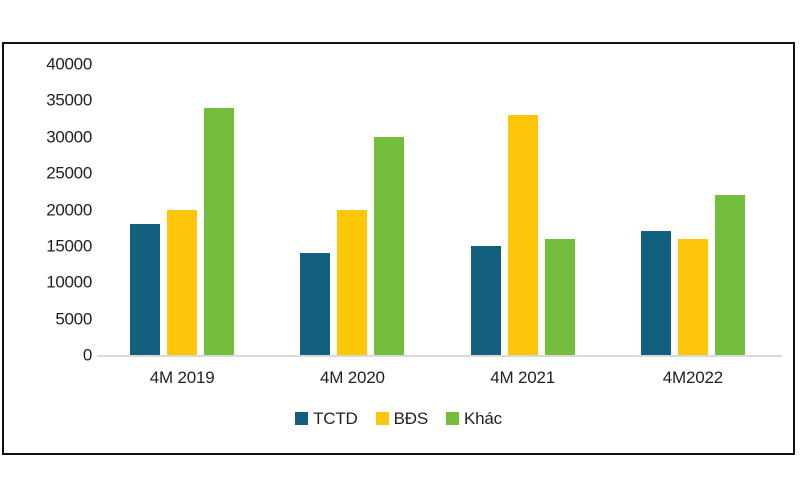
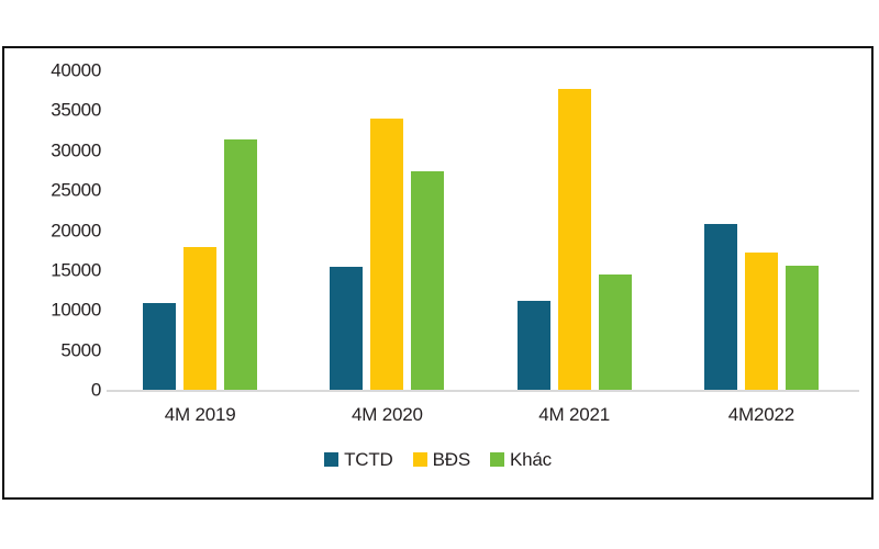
TCTD/4M 2019: 18000 -> 11000
BĐS/4M 2019: 20000 -> 18000
Khác/4M 2019: 34000 -> 31000
TCTD/4M 2020: 14000 -> 15000
BĐS/4M 2020: 20000 -> 34000
Khác/4M 2020: 30000 -> 27000
TCTD/4M 2021: 15000 -> 11000
BĐS/4M 2021: 33000 -> 38000
Khác/4M 2021: 16000 -> 14000
TCTD/4M2022: 17000 -> 21000
BĐS/4M2022: 16000 -> 17000
Khác/4M2022: 22000 -> 16000
